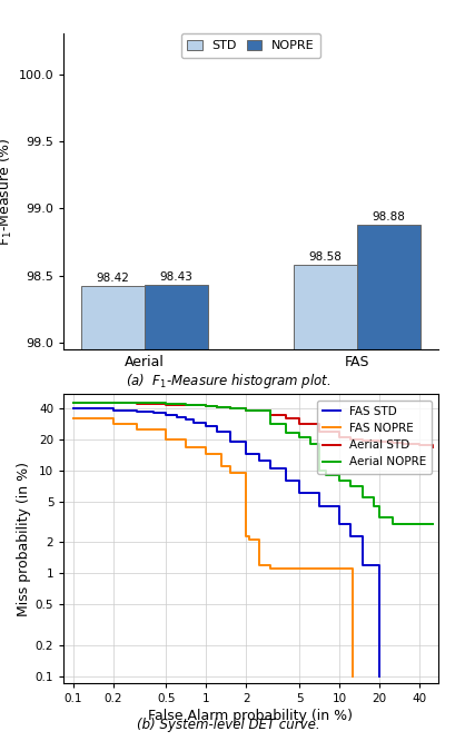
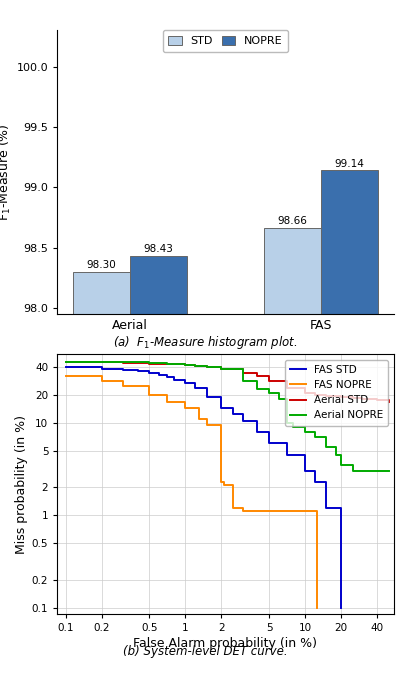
STD/Aerial: 98.42 -> 98.30
STD/FAS: 98.58 -> 98.66
NOPRE/FAS: 98.88 -> 99.14
